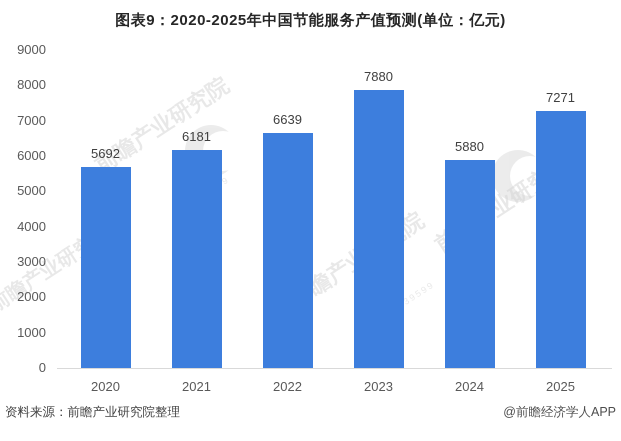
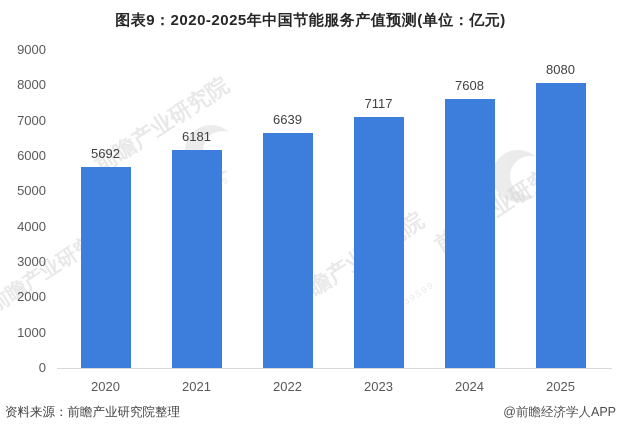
2023: 7880 -> 7117
2024: 5880 -> 7608
2025: 7271 -> 8080
